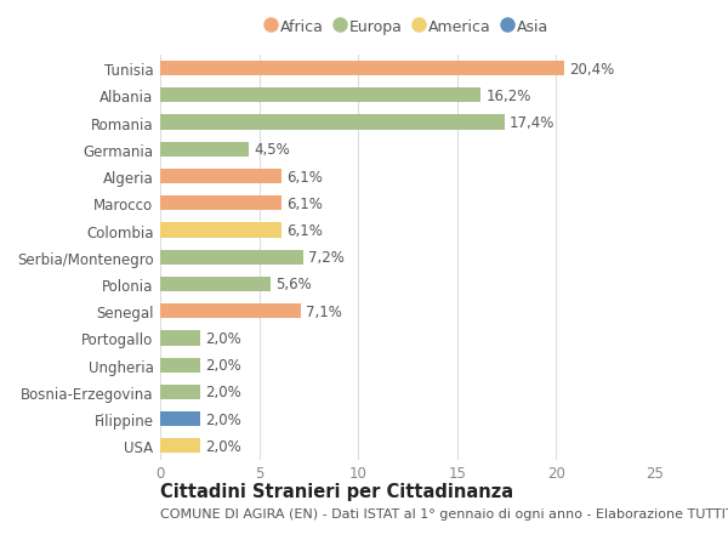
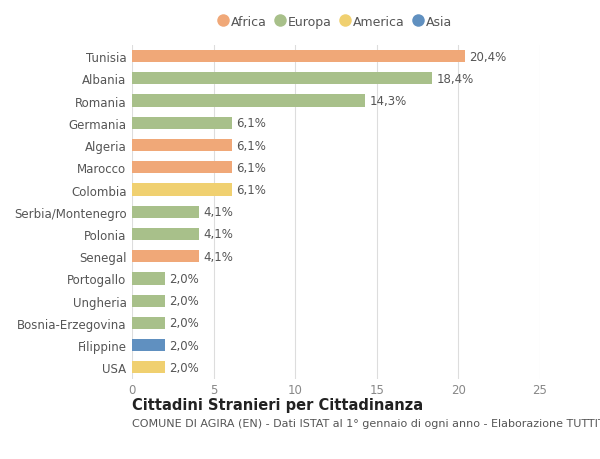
Albania: 16,2% -> 18,4%
Romania: 17,4% -> 14,3%
Germania: 4,5% -> 6,1%
Serbia/Montenegro: 7,2% -> 4,1%
Polonia: 5,6% -> 4,1%
Senegal: 7,1% -> 4,1%
